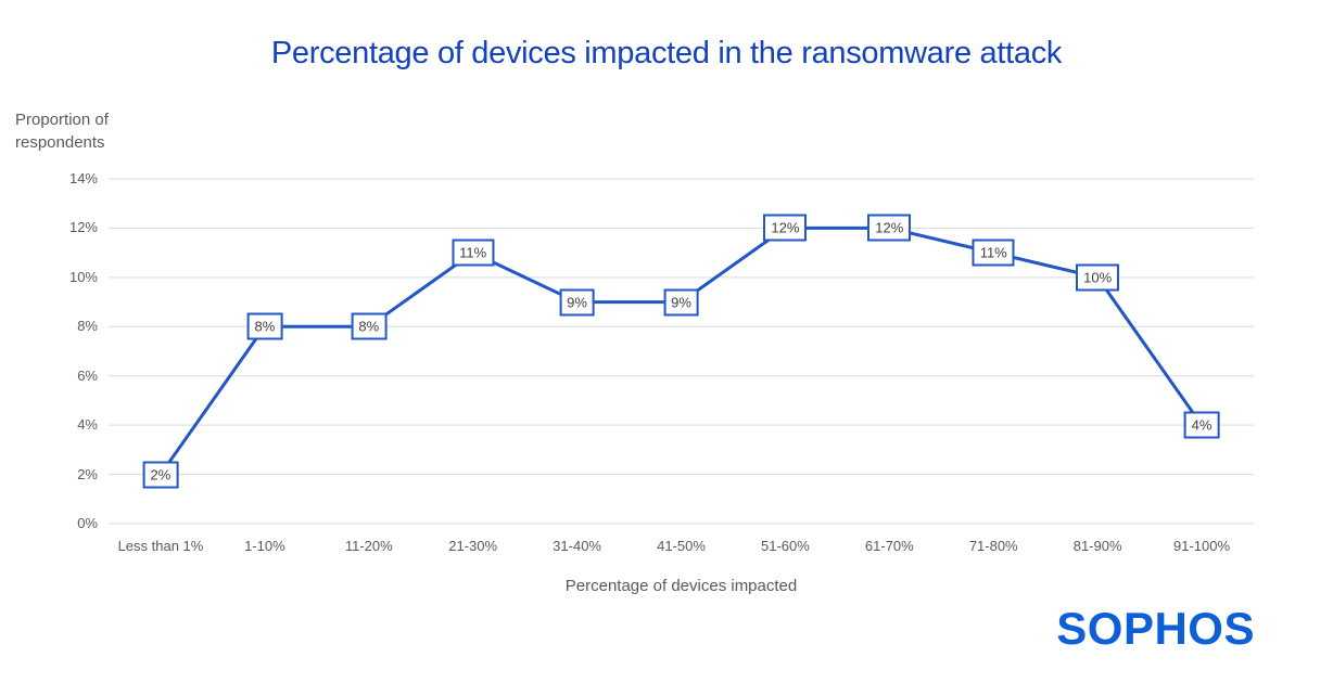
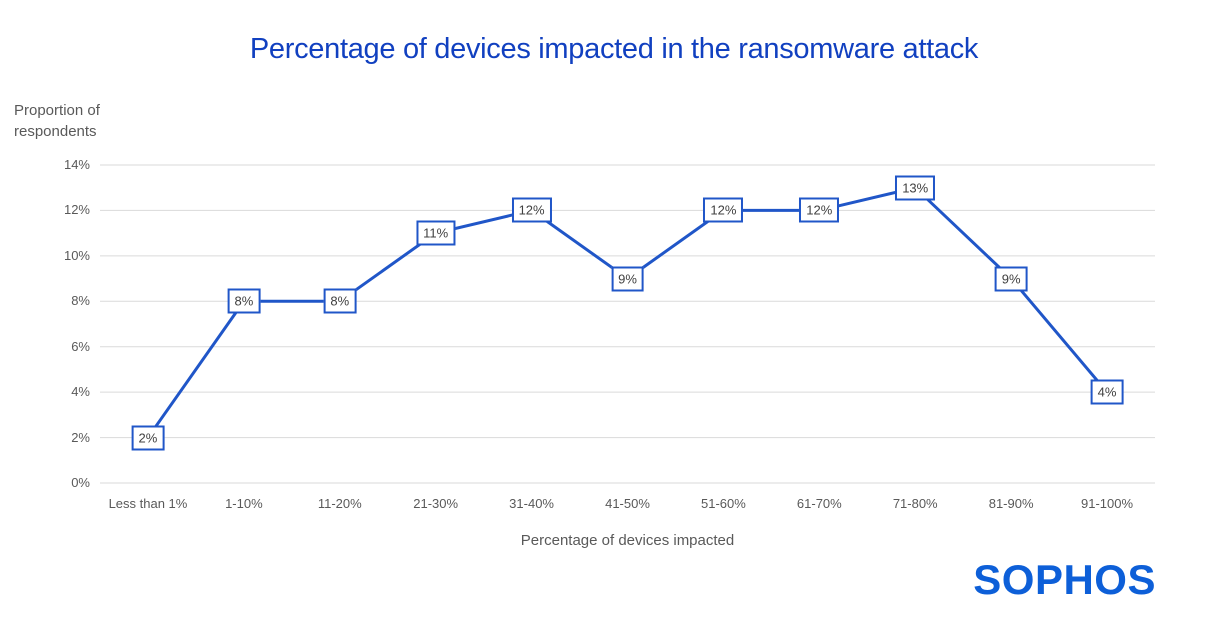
31-40%: 9% -> 12%
71-80%: 11% -> 13%
81-90%: 10% -> 9%
